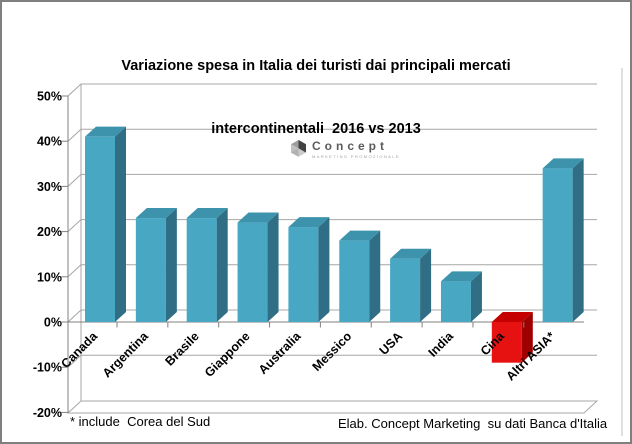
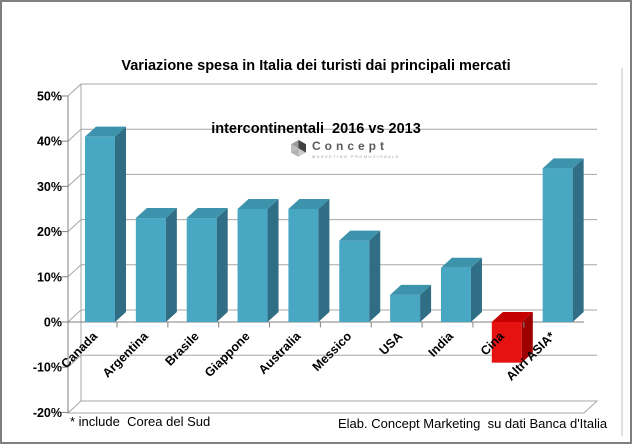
Giappone: 22% -> 25%
Australia: 21% -> 25%
USA: 14% -> 6%
India: 9% -> 12%
